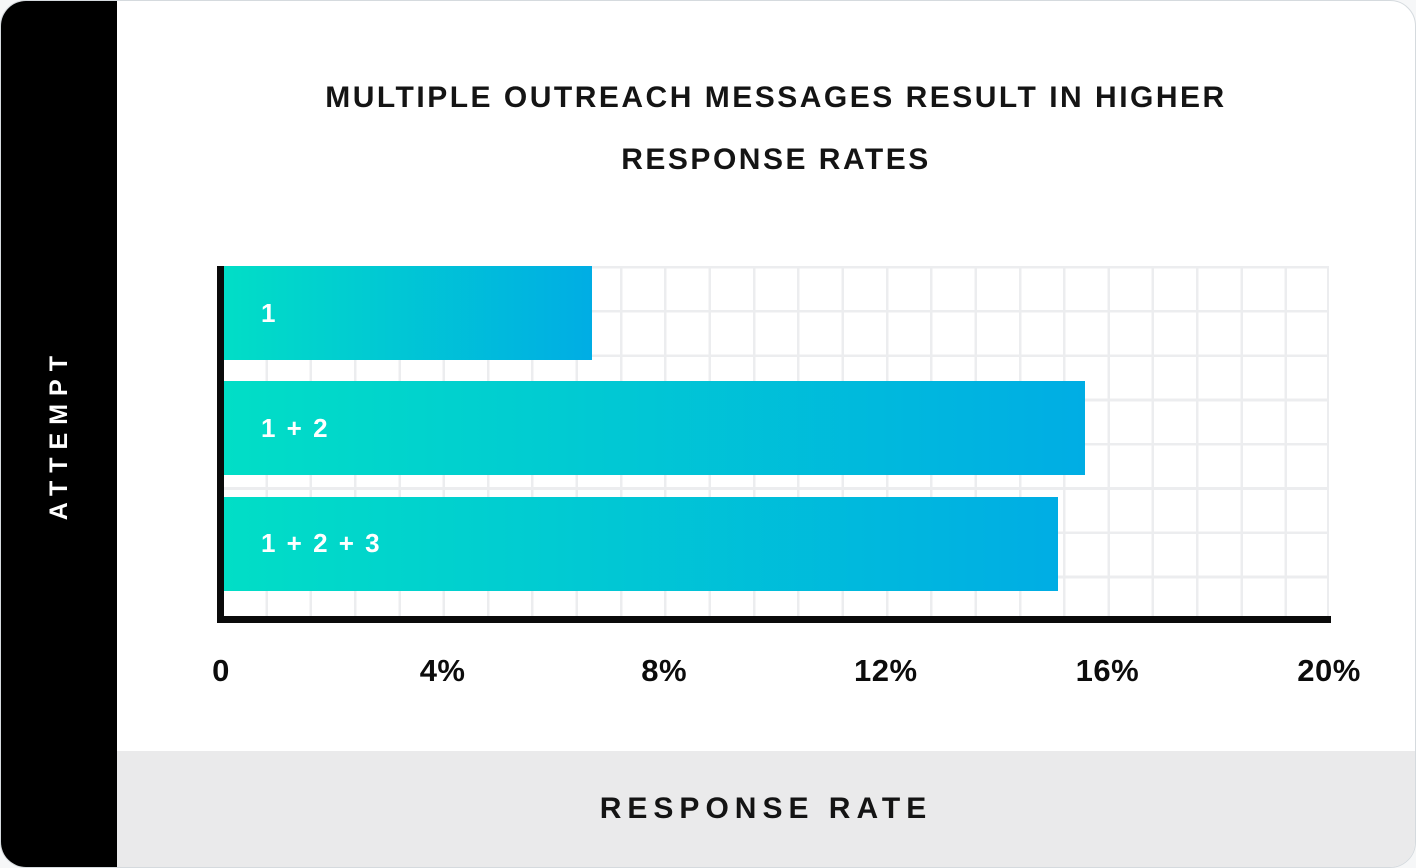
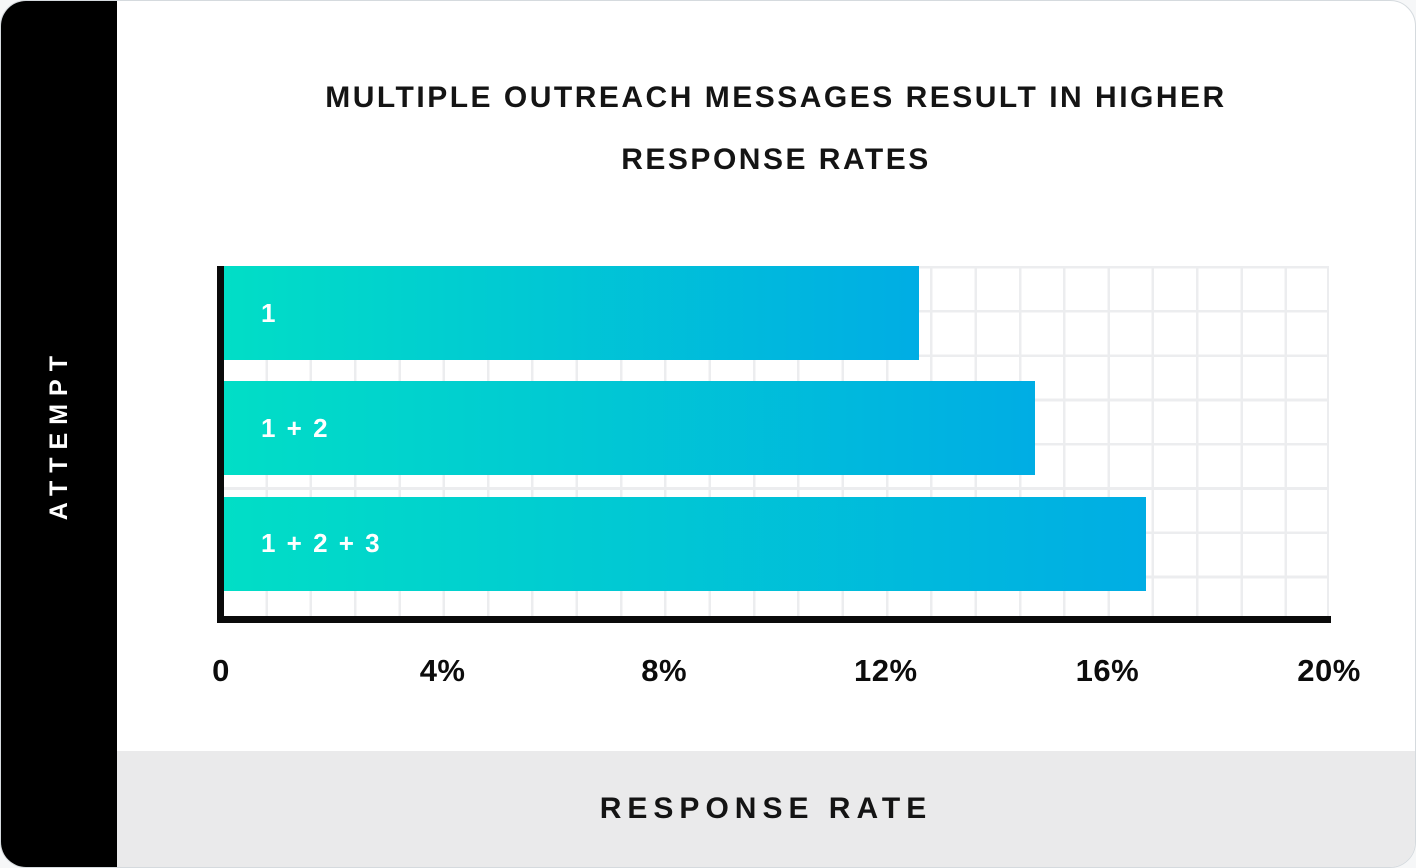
1: 6.7% -> 12.6%
1 + 2: 15.6% -> 14.7%
1 + 2 + 3: 15.1% -> 16.7%
